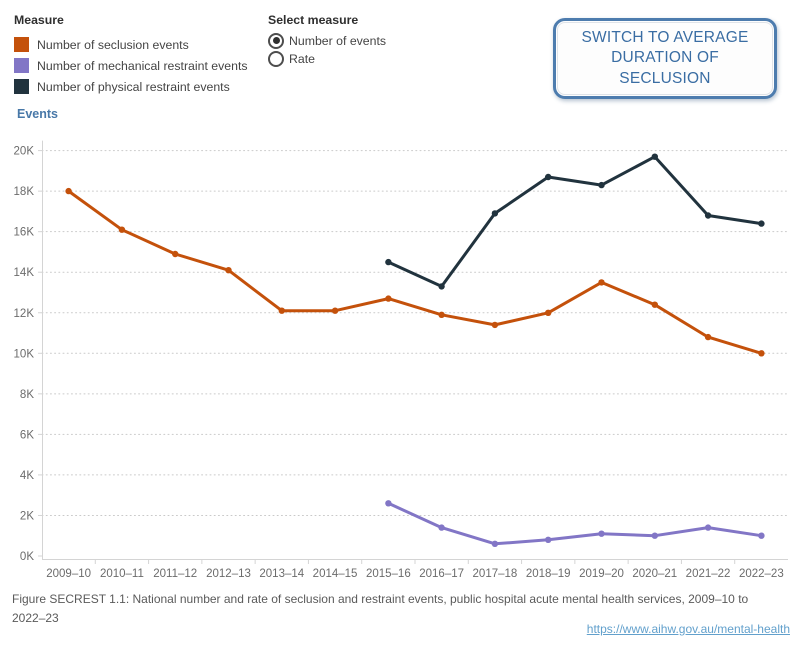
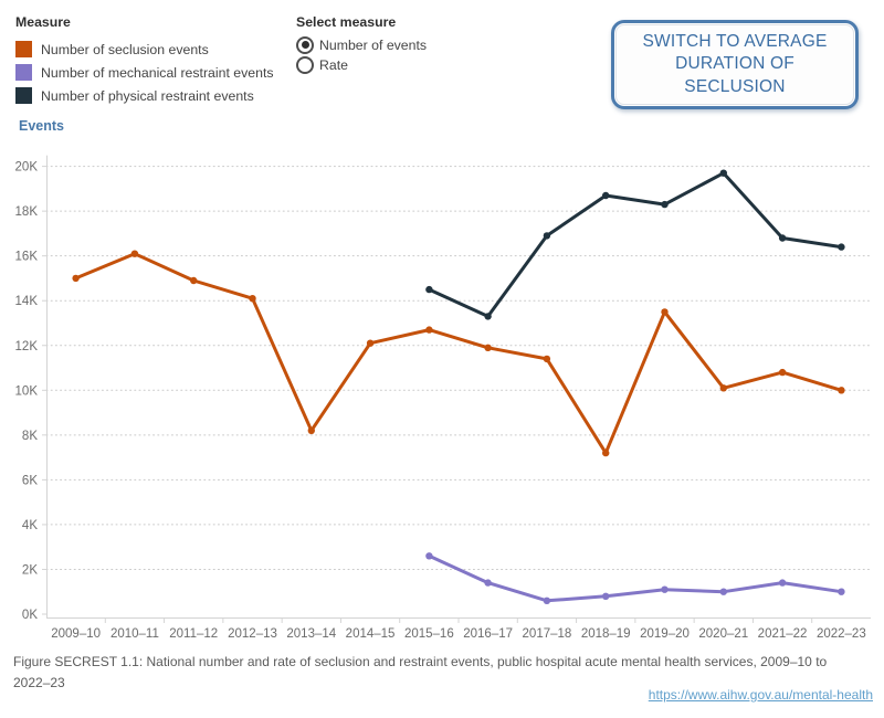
Number of seclusion events/2009–10: 18.0K -> 15.0K
Number of seclusion events/2013–14: 12.1K -> 8.2K
Number of seclusion events/2018–19: 12.0K -> 7.2K
Number of seclusion events/2020–21: 12.4K -> 10.1K
